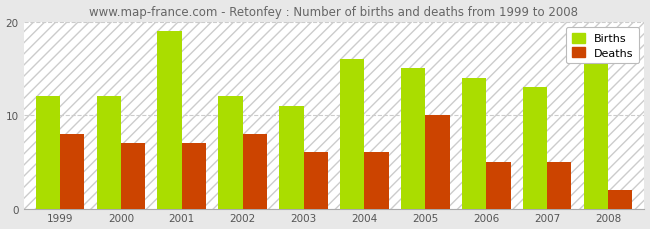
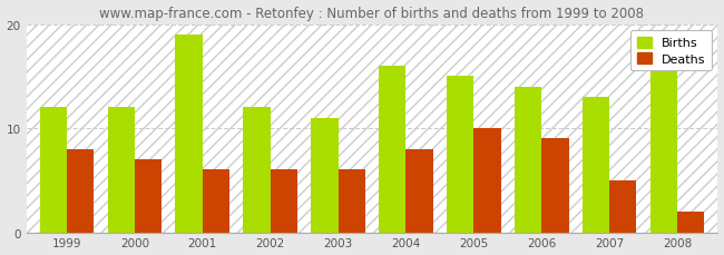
Deaths/2001: 7 -> 6
Deaths/2002: 8 -> 6
Deaths/2004: 6 -> 8
Deaths/2006: 5 -> 9
